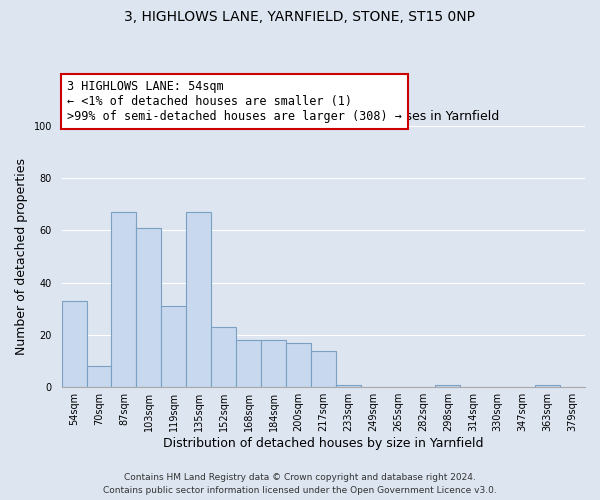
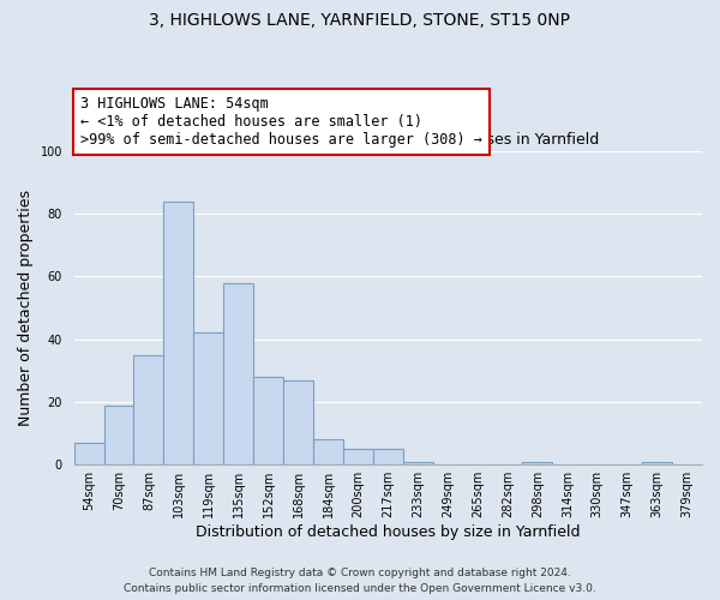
54sqm: 33 -> 7
70sqm: 8 -> 19
87sqm: 67 -> 35
103sqm: 61 -> 84
119sqm: 31 -> 42
135sqm: 67 -> 58
152sqm: 23 -> 28
168sqm: 18 -> 27
184sqm: 18 -> 8
200sqm: 17 -> 5
217sqm: 14 -> 5
